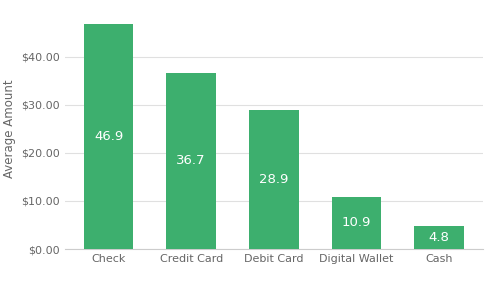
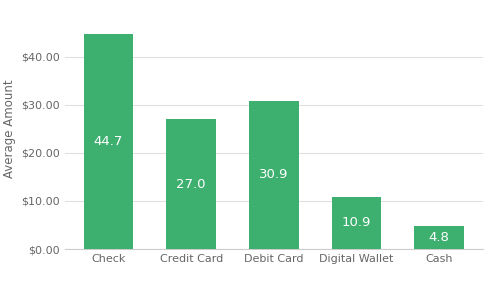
Check: 46.9 -> 44.7
Credit Card: 36.7 -> 27.0
Debit Card: 28.9 -> 30.9
